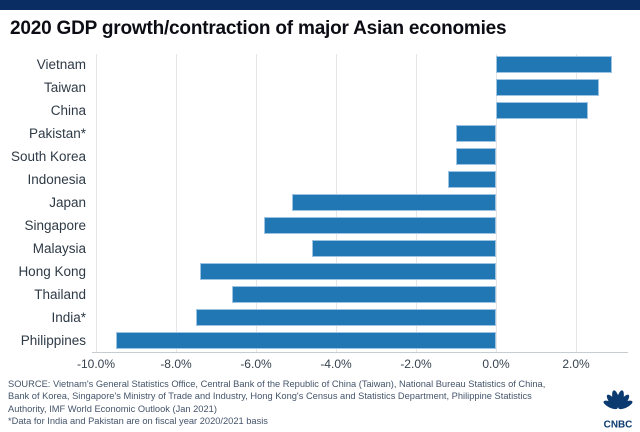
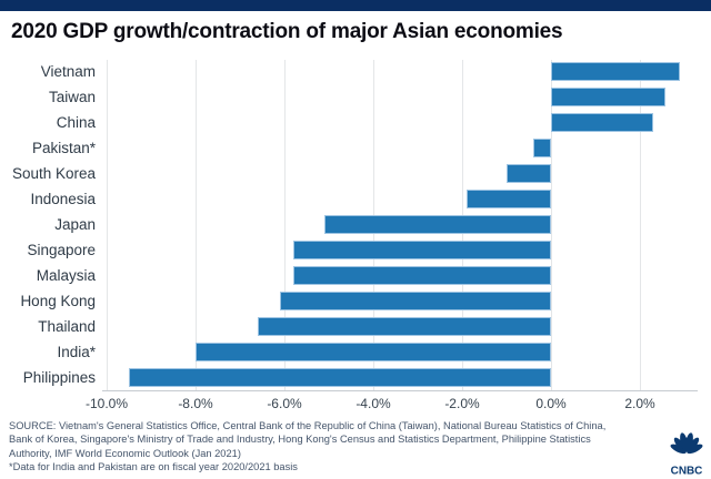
Pakistan*: -1.0% -> -0.4%
Indonesia: -1.2% -> -1.9%
Malaysia: -4.6% -> -5.8%
Hong Kong: -7.4% -> -6.1%
India*: -7.5% -> -8.0%
